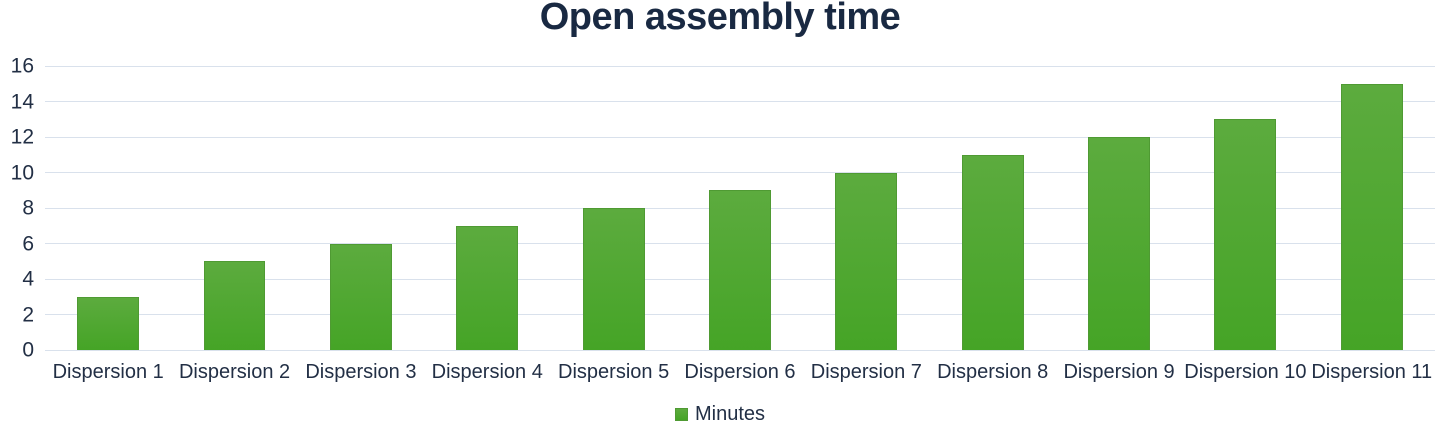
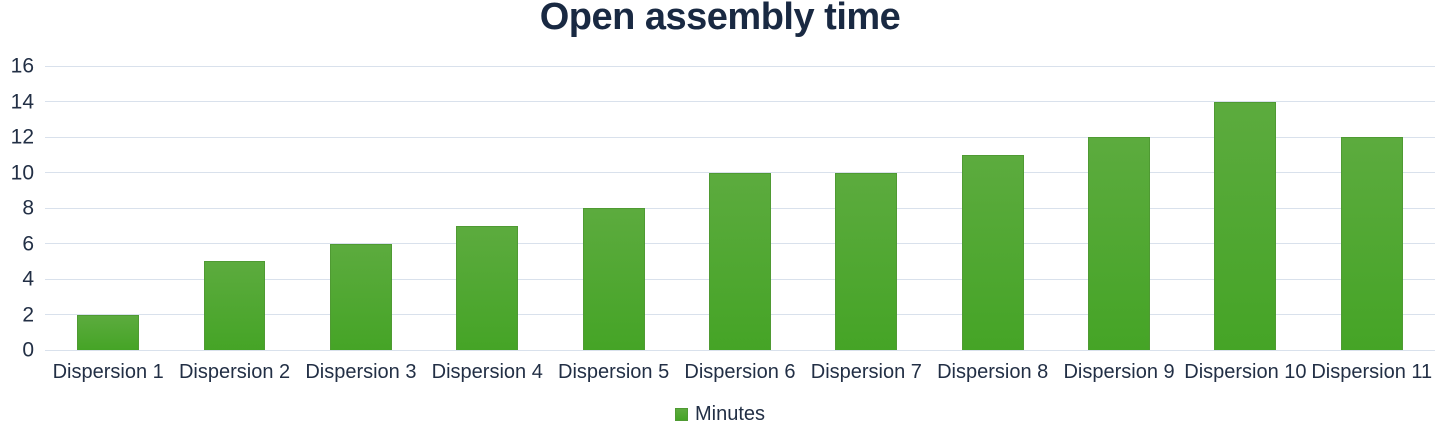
Dispersion 1: 3 -> 2
Dispersion 6: 9 -> 10
Dispersion 10: 13 -> 14
Dispersion 11: 15 -> 12
